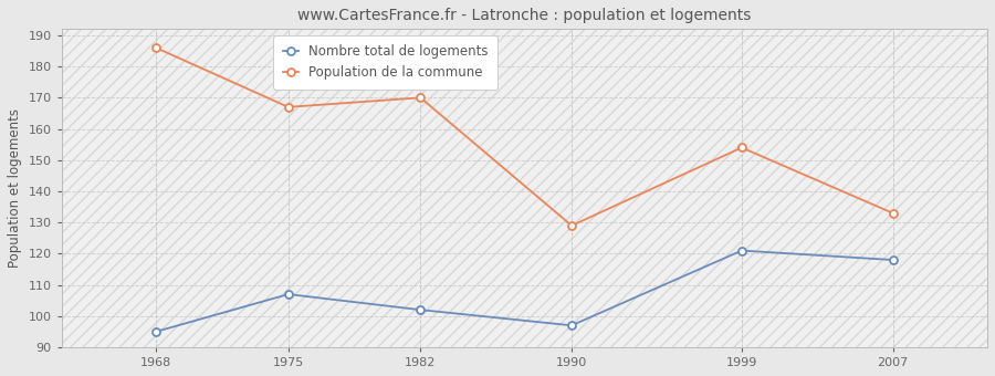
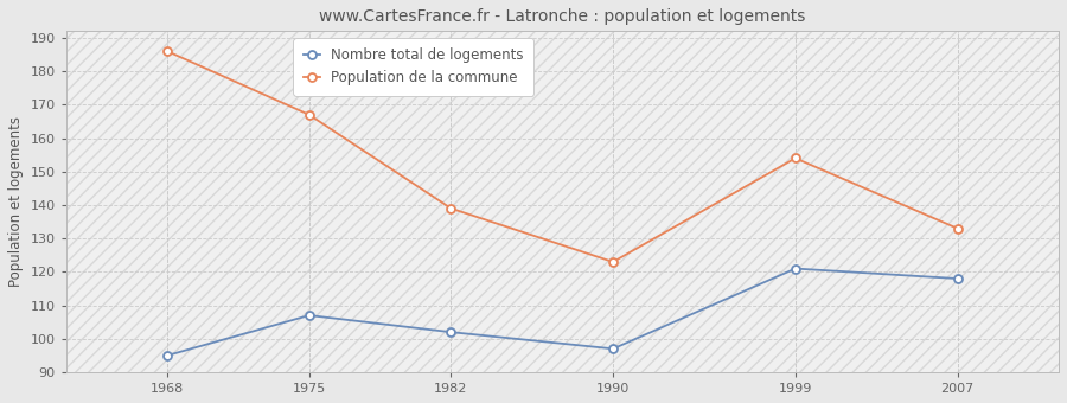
Population de la commune/1982: 170 -> 139
Population de la commune/1990: 129 -> 123
